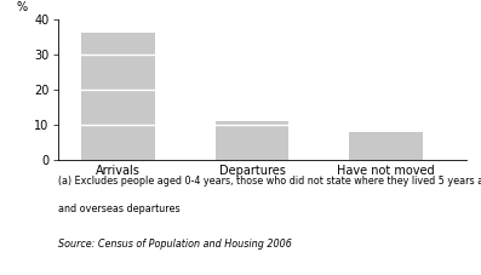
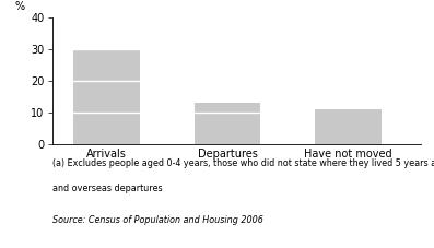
Arrivals: 36 -> 30
Departures: 11 -> 13
Have not moved: 8 -> 11
